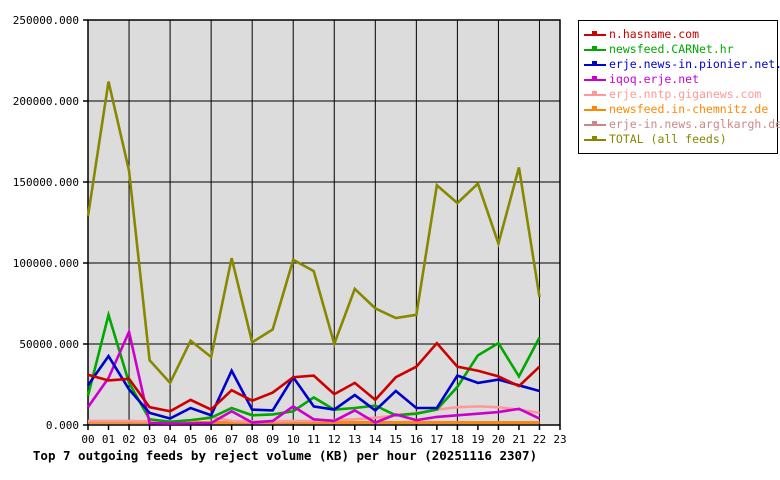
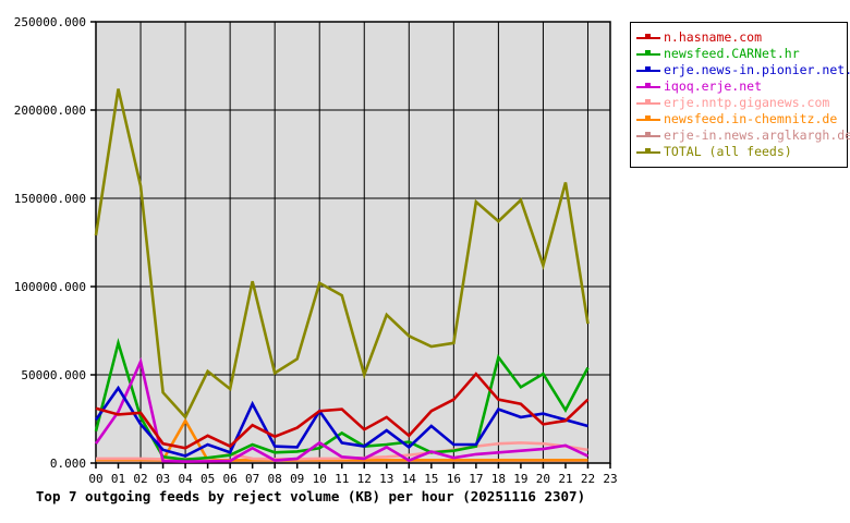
newsfeed.in-chemnitz.de/04: 2000 -> 24000
newsfeed.CARNet.hr/18: 24000 -> 60000
n.hasname.com/20: 30000 -> 22000
